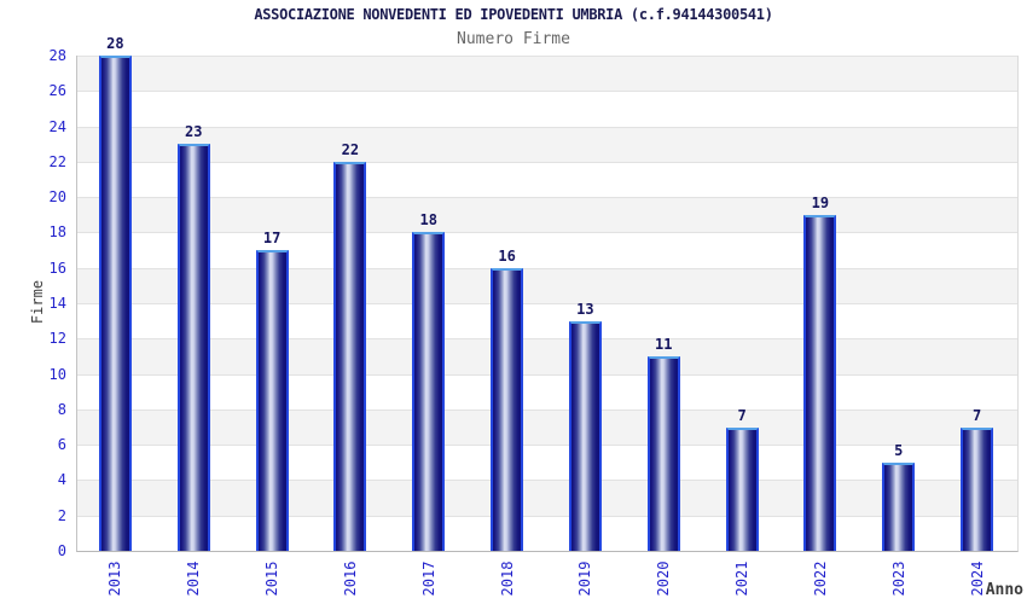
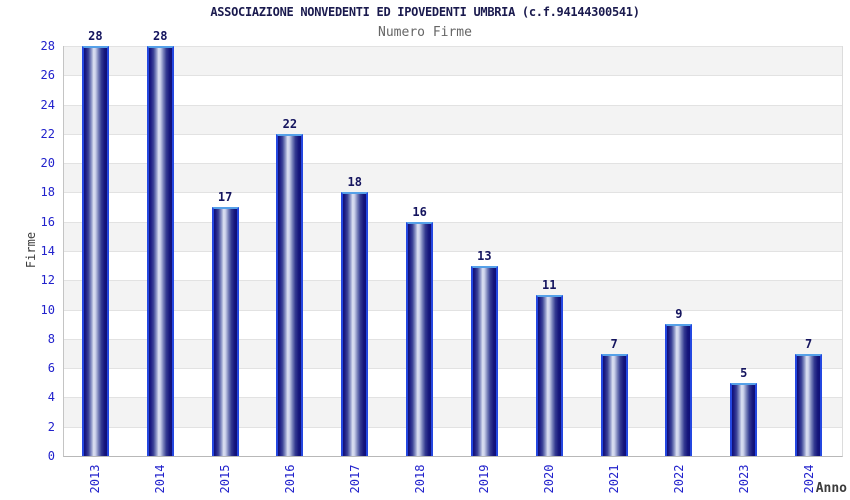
2014: 23 -> 28
2022: 19 -> 9
